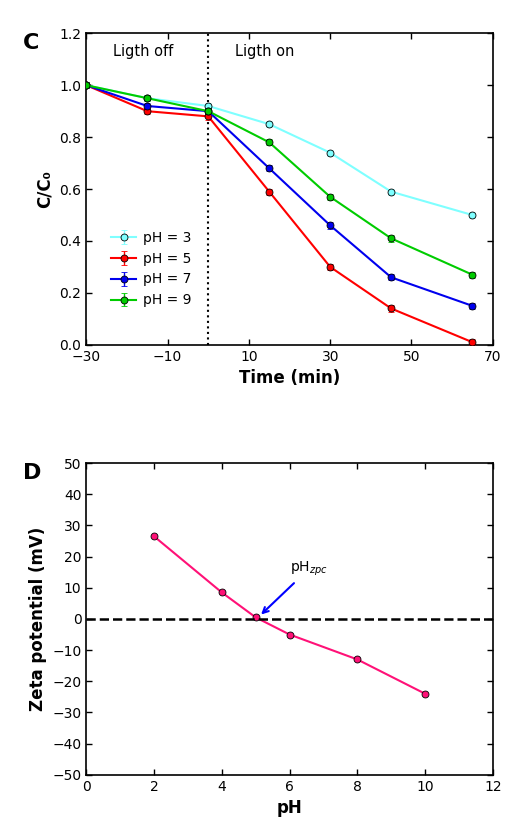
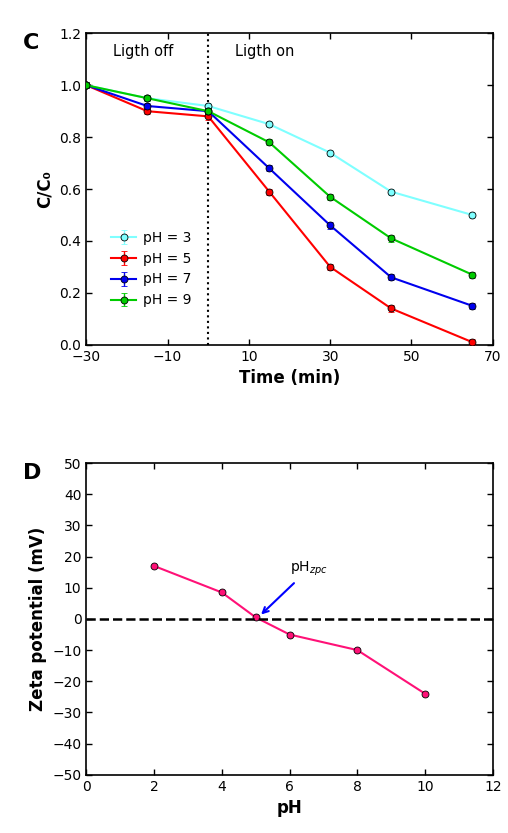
2: 26.5 -> 17.0
8: -13.0 -> -10.0
